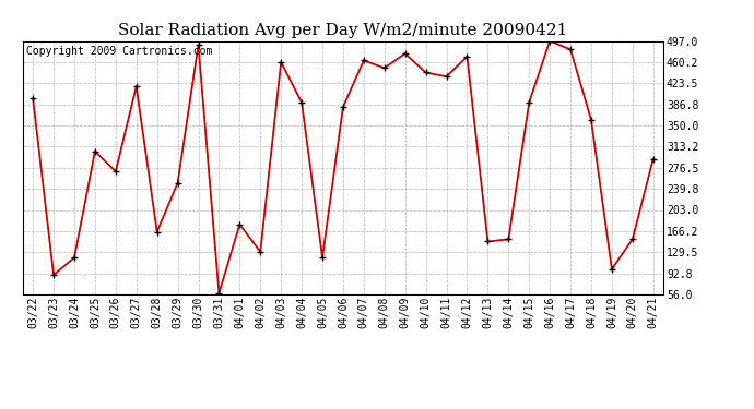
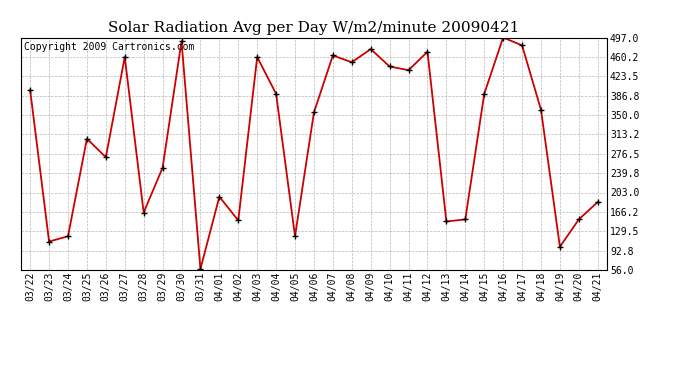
03/23: 90 -> 110
03/27: 418 -> 460
04/01: 178 -> 195
04/02: 130 -> 150
04/06: 382 -> 355
04/21: 292 -> 185
